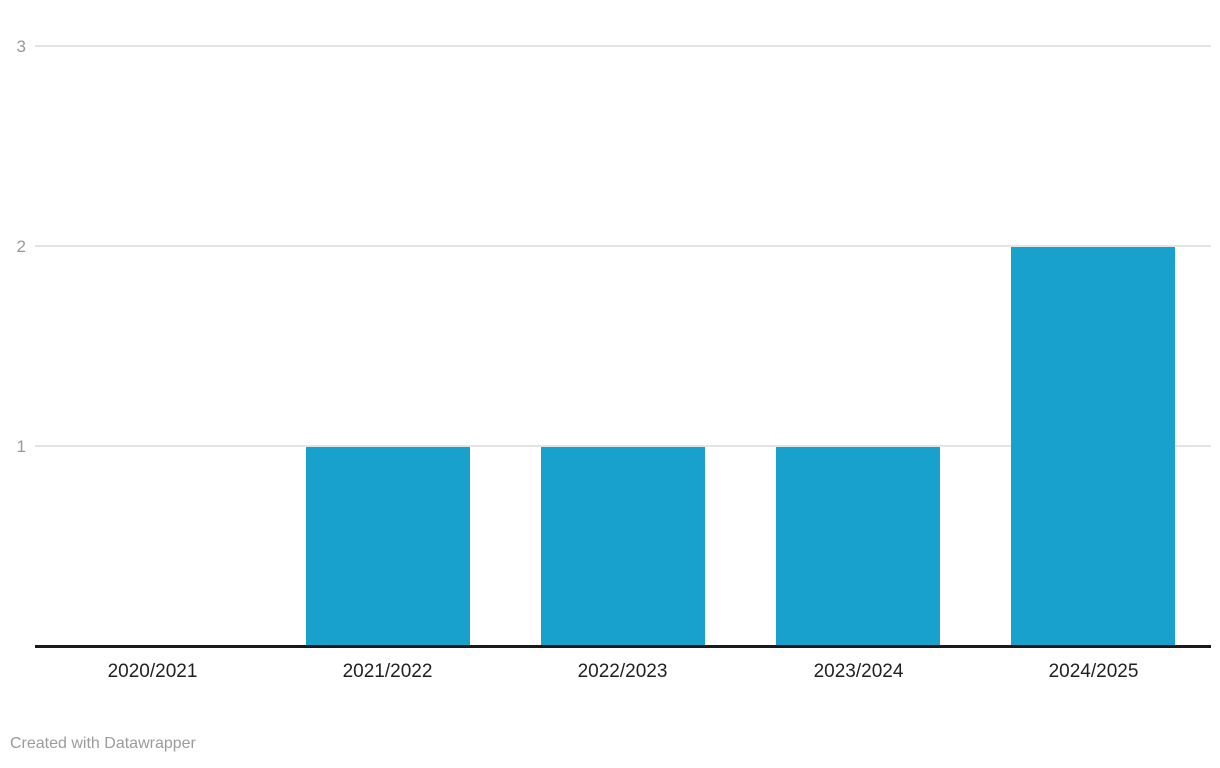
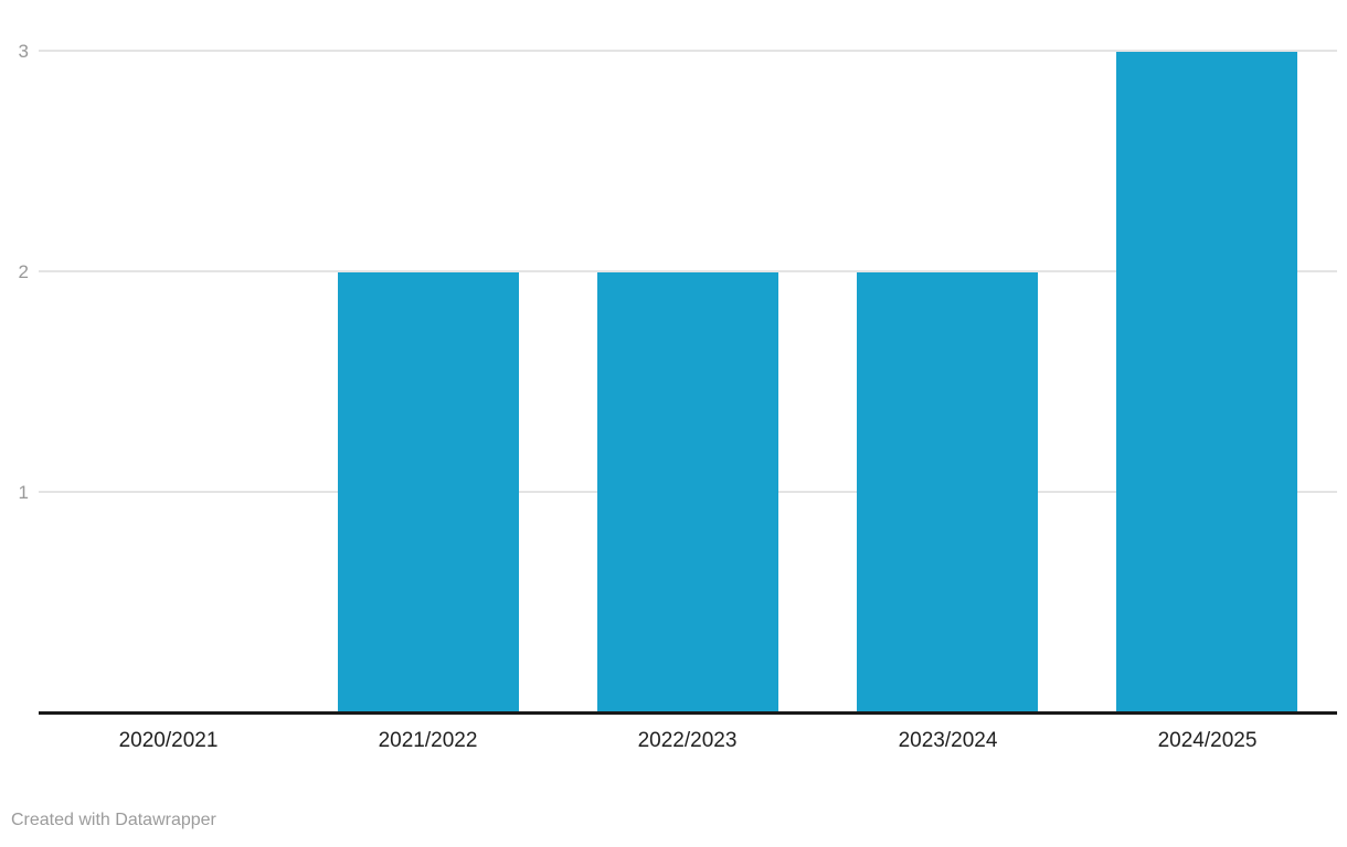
2021/2022: 1 -> 2
2022/2023: 1 -> 2
2023/2024: 1 -> 2
2024/2025: 2 -> 3
